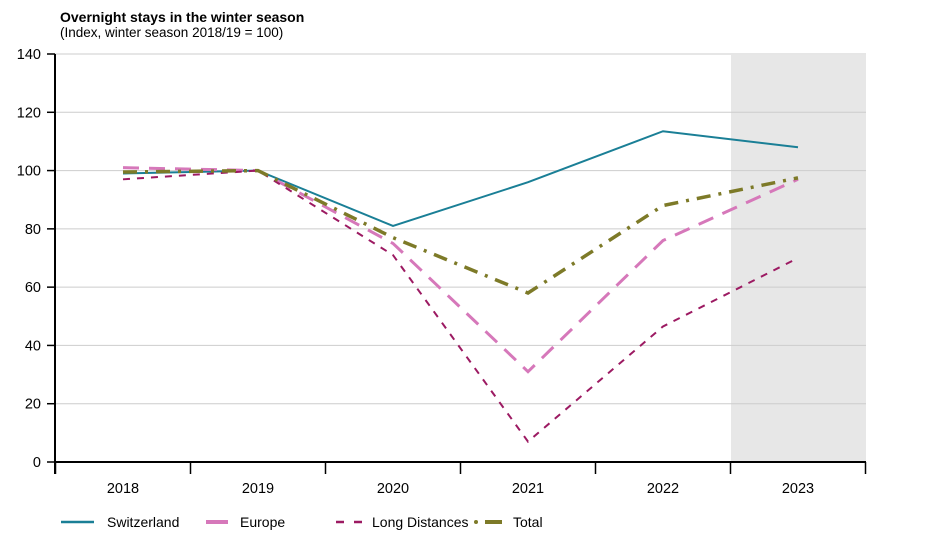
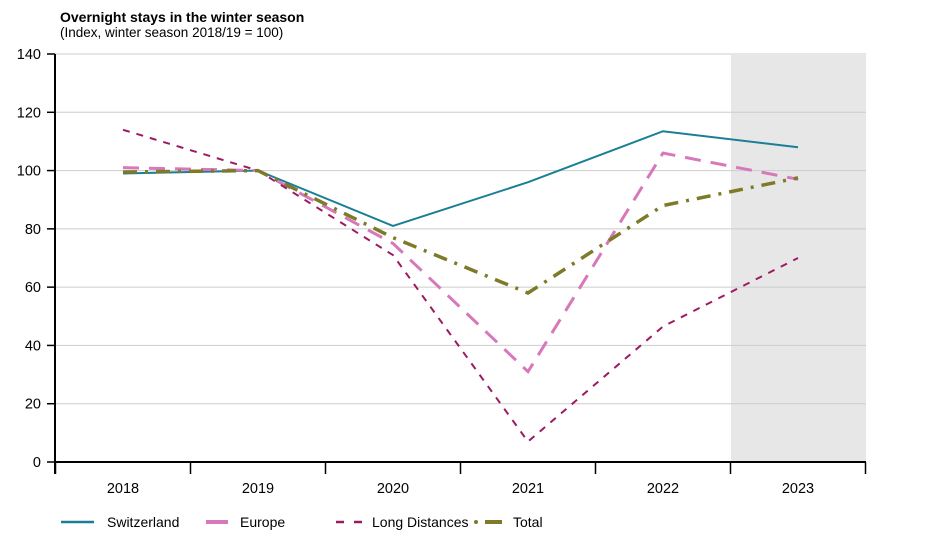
Long Distances/2018: 97 -> 114
Europe/2022: 76 -> 106
